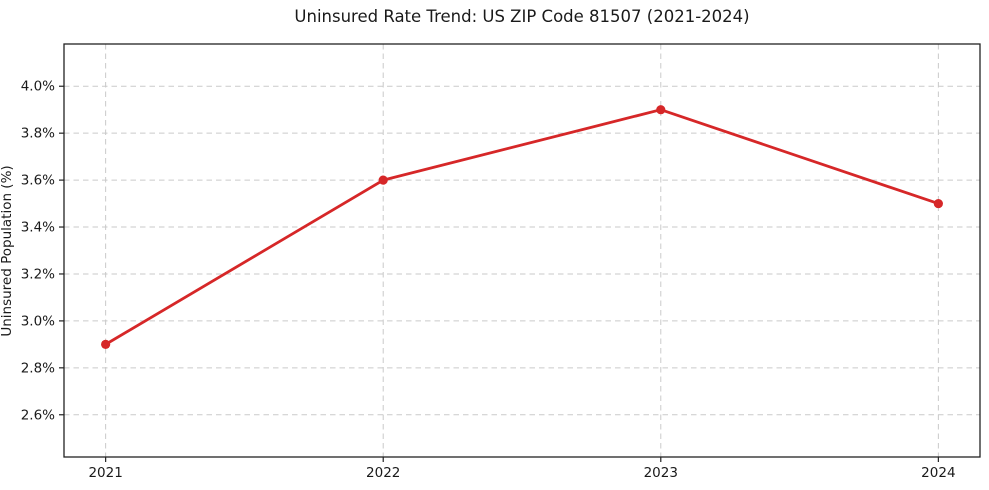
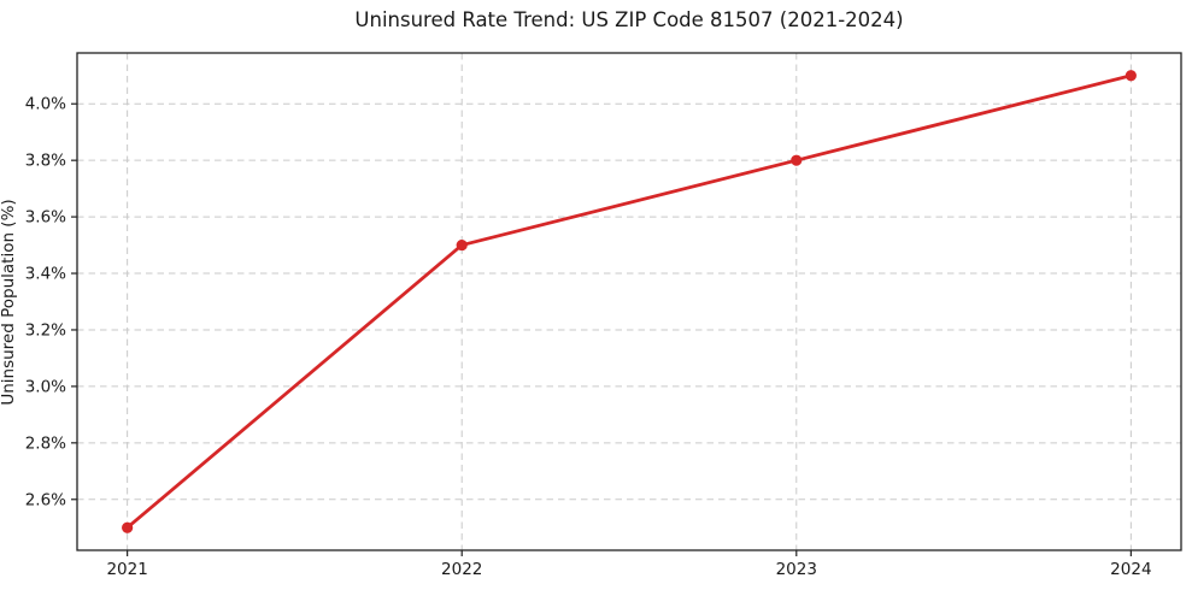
2021: 2.9% -> 2.5%
2022: 3.6% -> 3.5%
2023: 3.9% -> 3.8%
2024: 3.5% -> 4.1%
